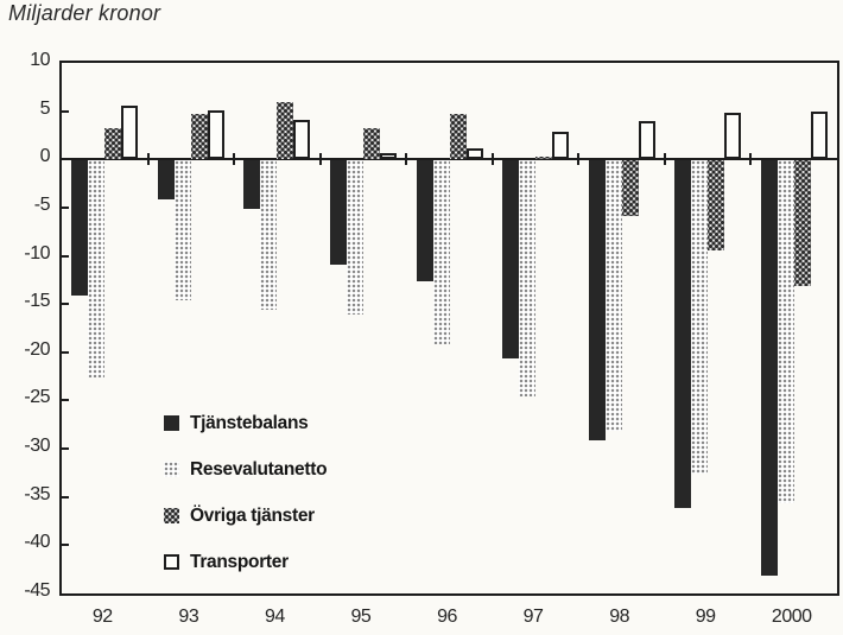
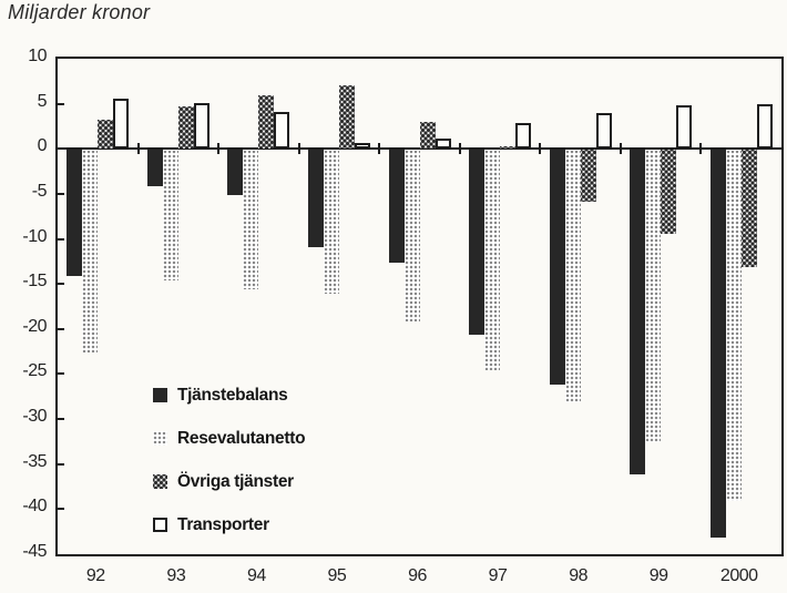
Övriga tjänster/95: 3 -> 7
Övriga tjänster/96: 5 -> 3
Tjänstebalans/98: -29 -> -26
Resevalutanetto/2000: -36 -> -39
